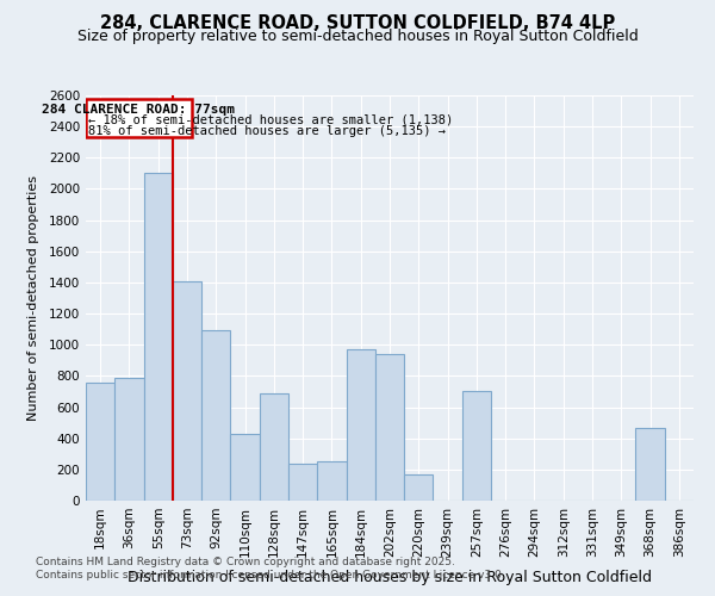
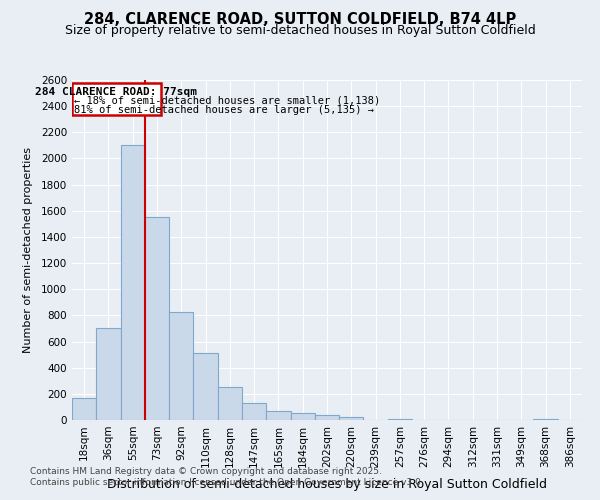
18sqm: 760 -> 170
36sqm: 790 -> 700
73sqm: 1410 -> 1550
92sqm: 1090 -> 820
110sqm: 430 -> 510
128sqm: 690 -> 250
147sqm: 240 -> 130
165sqm: 250 -> 70
184sqm: 970 -> 50
202sqm: 940 -> 40
220sqm: 170 -> 20
257sqm: 700 -> 0
368sqm: 470 -> 0
